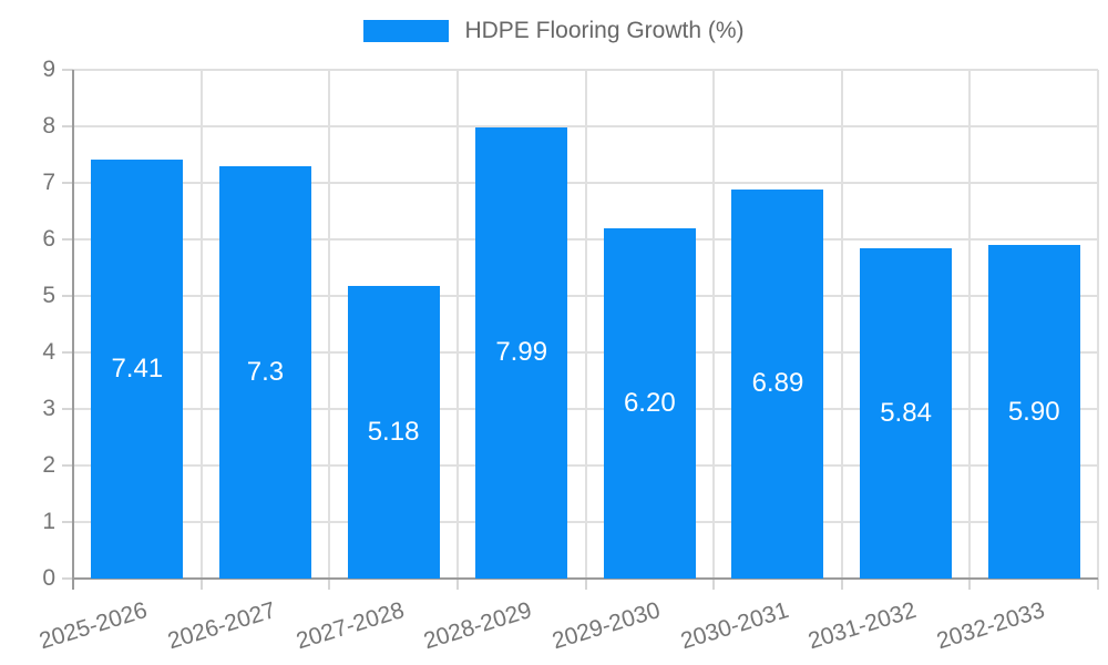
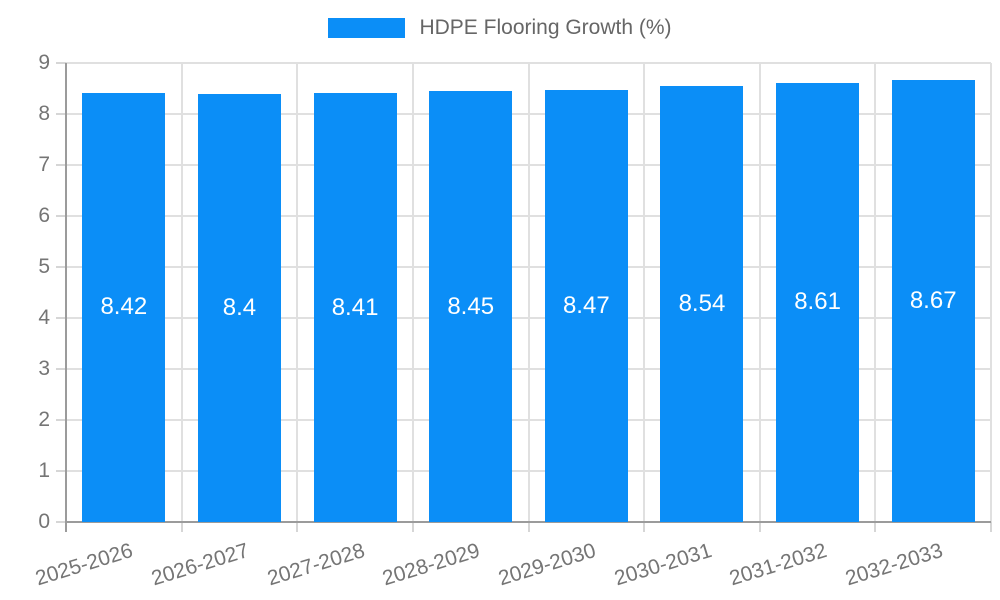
2025-2026: 7.41 -> 8.42
2026-2027: 7.3 -> 8.4
2027-2028: 5.18 -> 8.41
2028-2029: 7.99 -> 8.45
2029-2030: 6.20 -> 8.47
2030-2031: 6.89 -> 8.54
2031-2032: 5.84 -> 8.61
2032-2033: 5.90 -> 8.67
